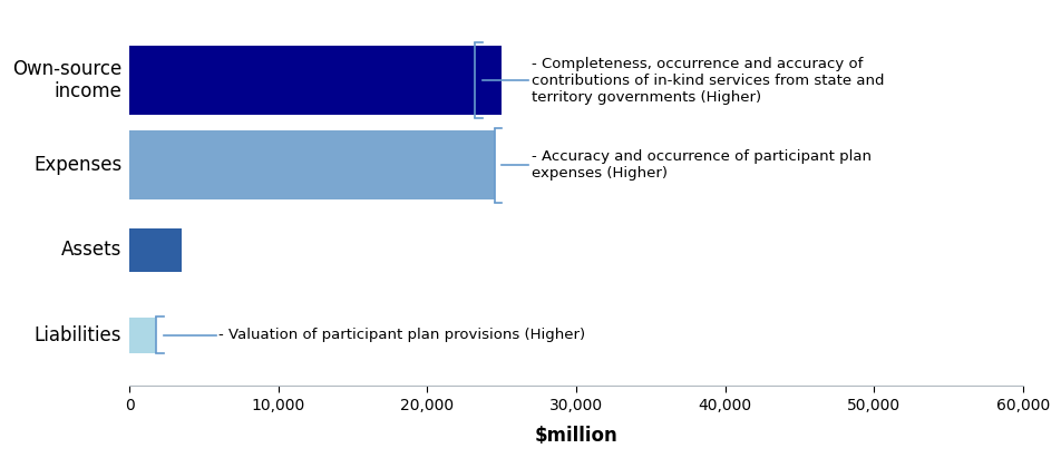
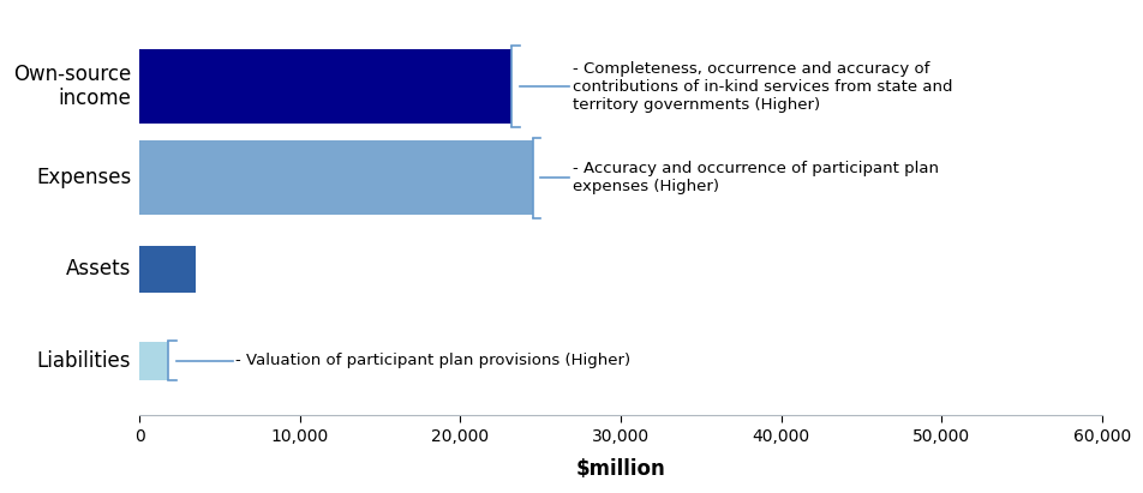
Own-source income: 25,000 -> 23,200
